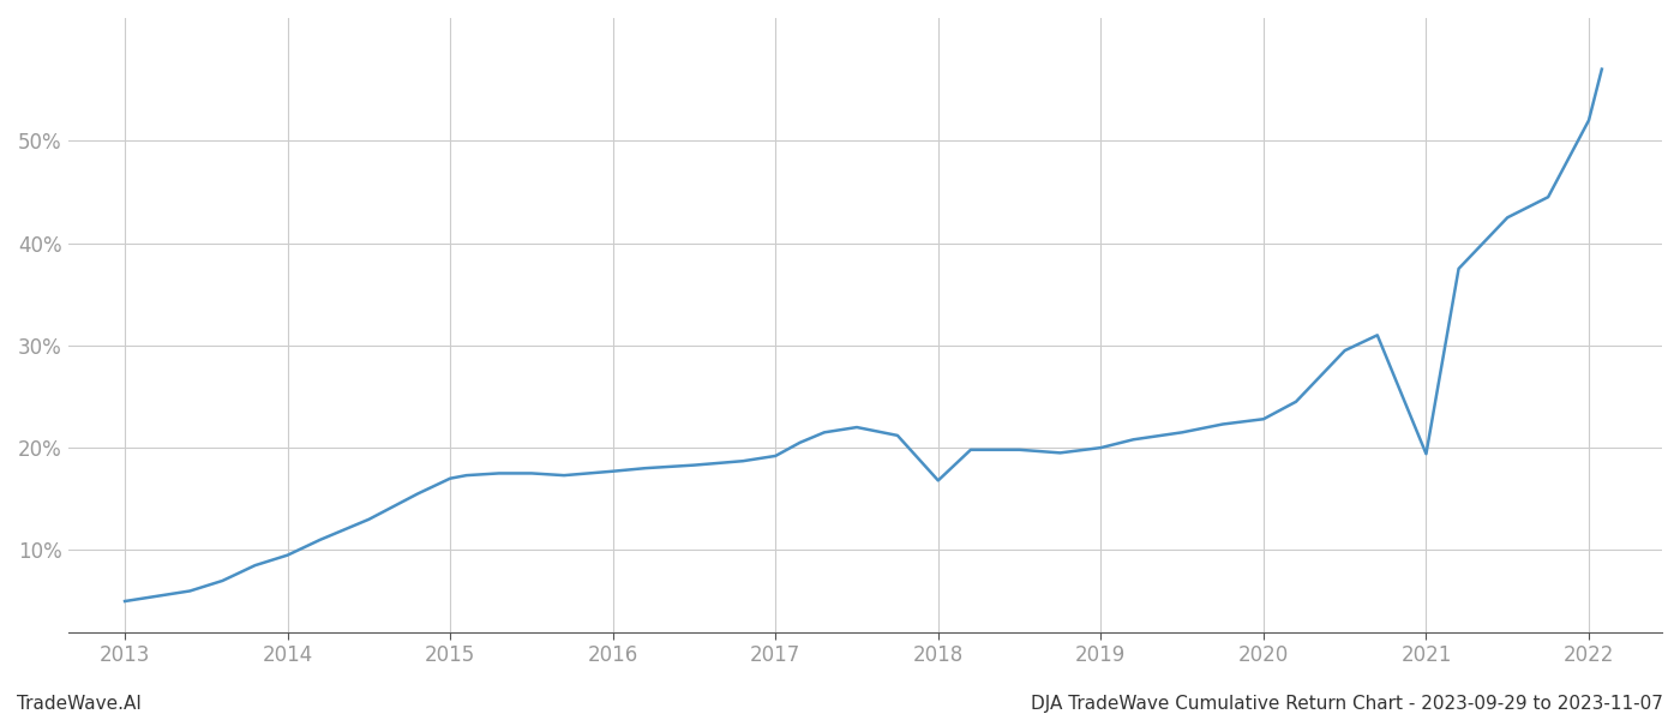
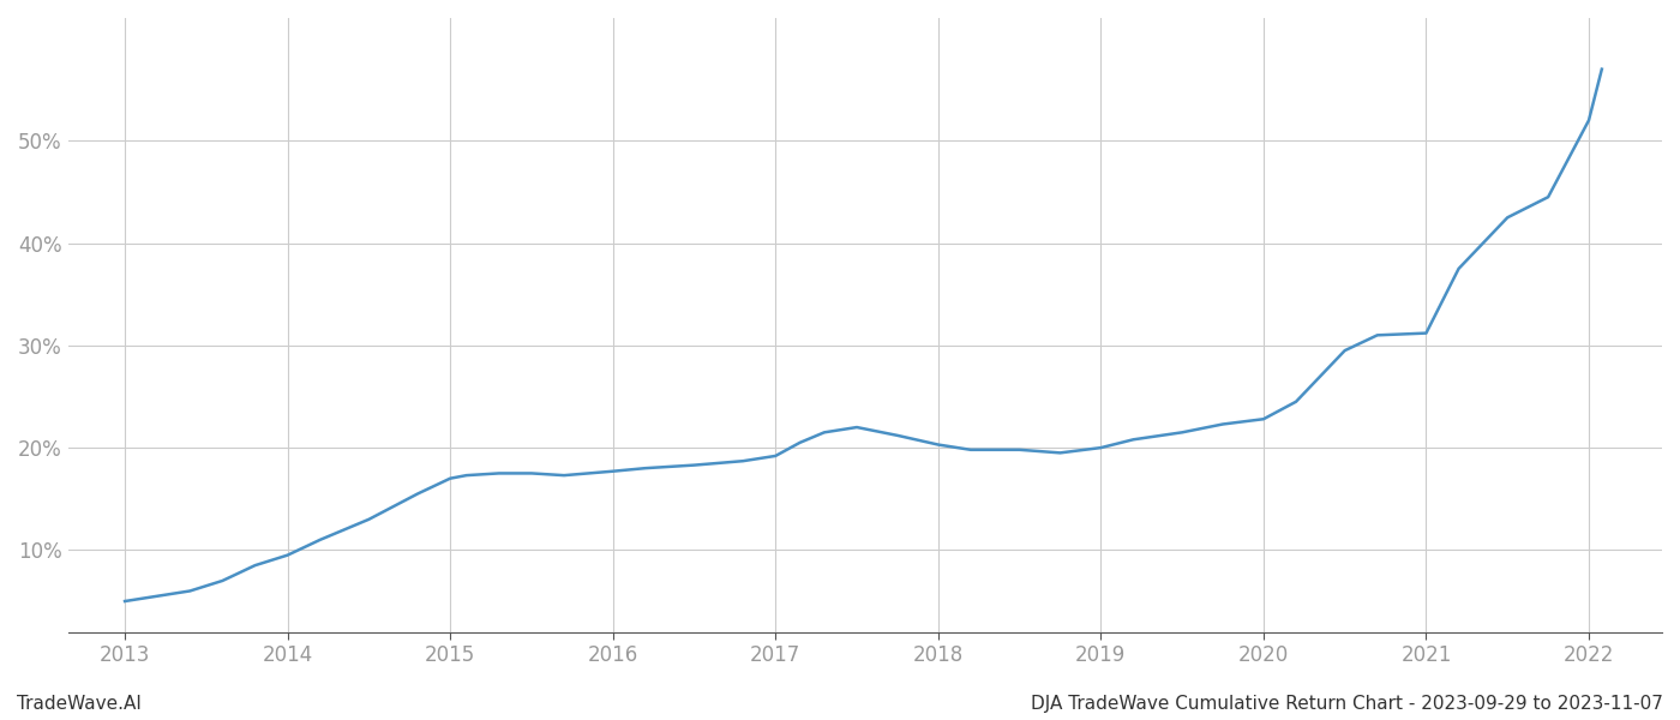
2018: 16.8% -> 20.3%
2021: 19.4% -> 31.2%
